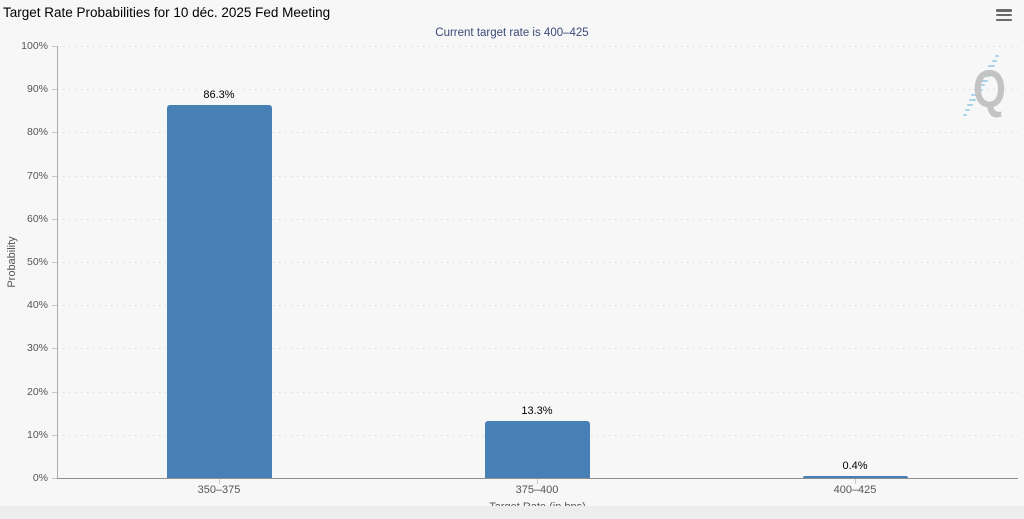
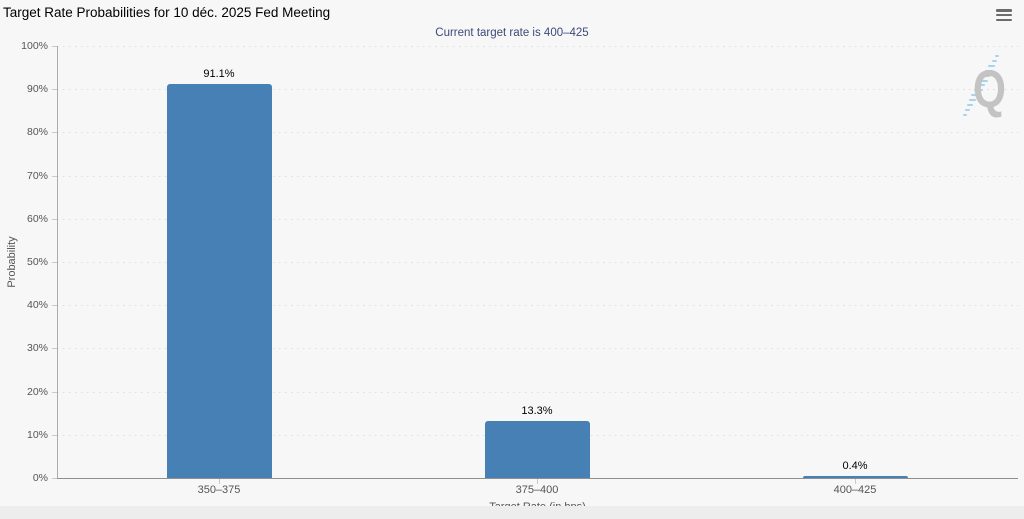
350–375: 86.3% -> 91.1%
